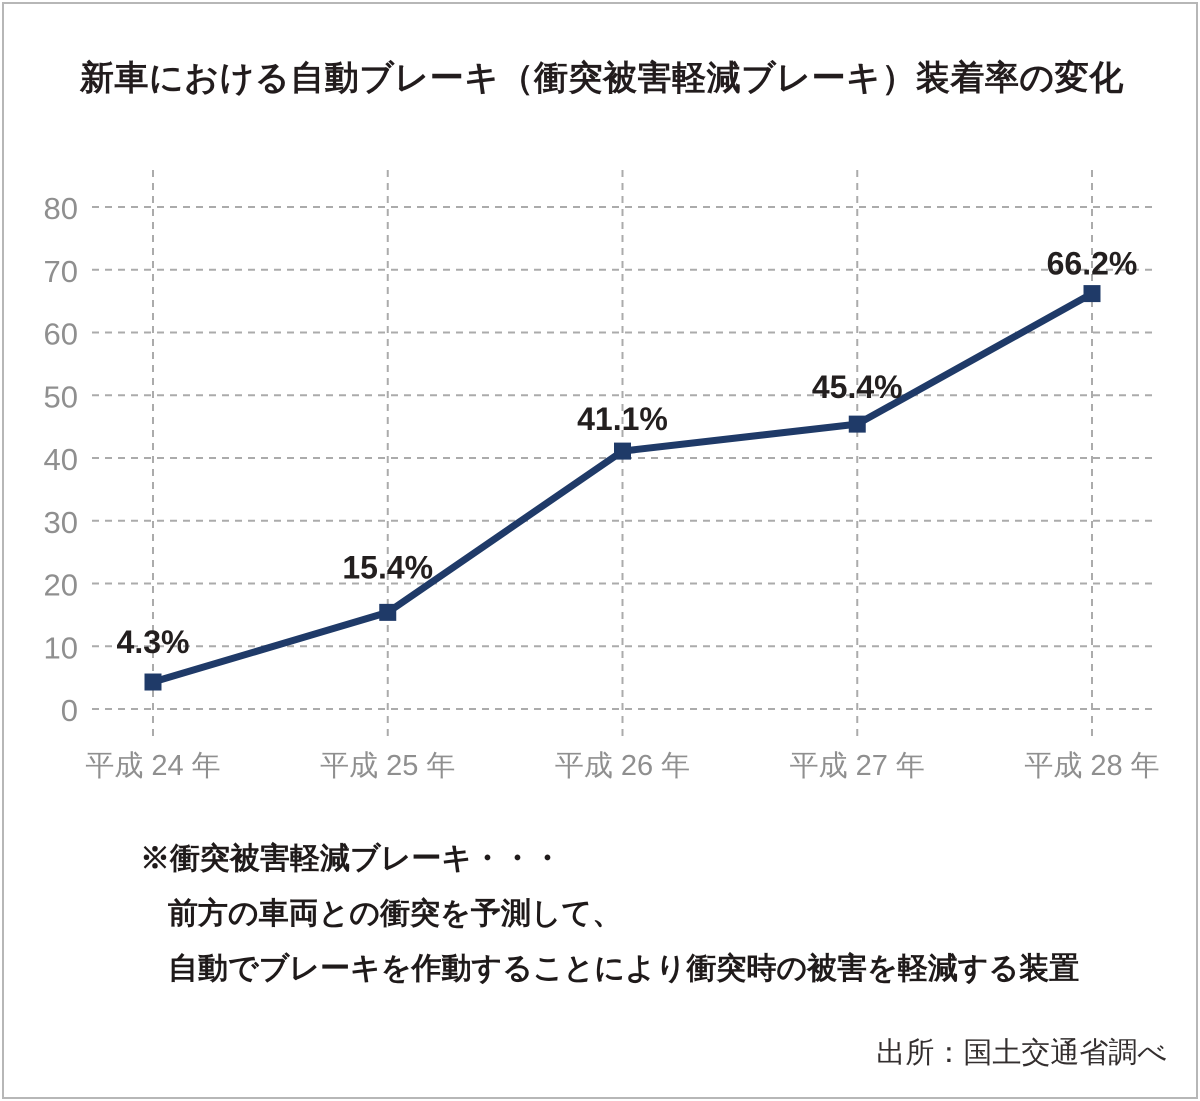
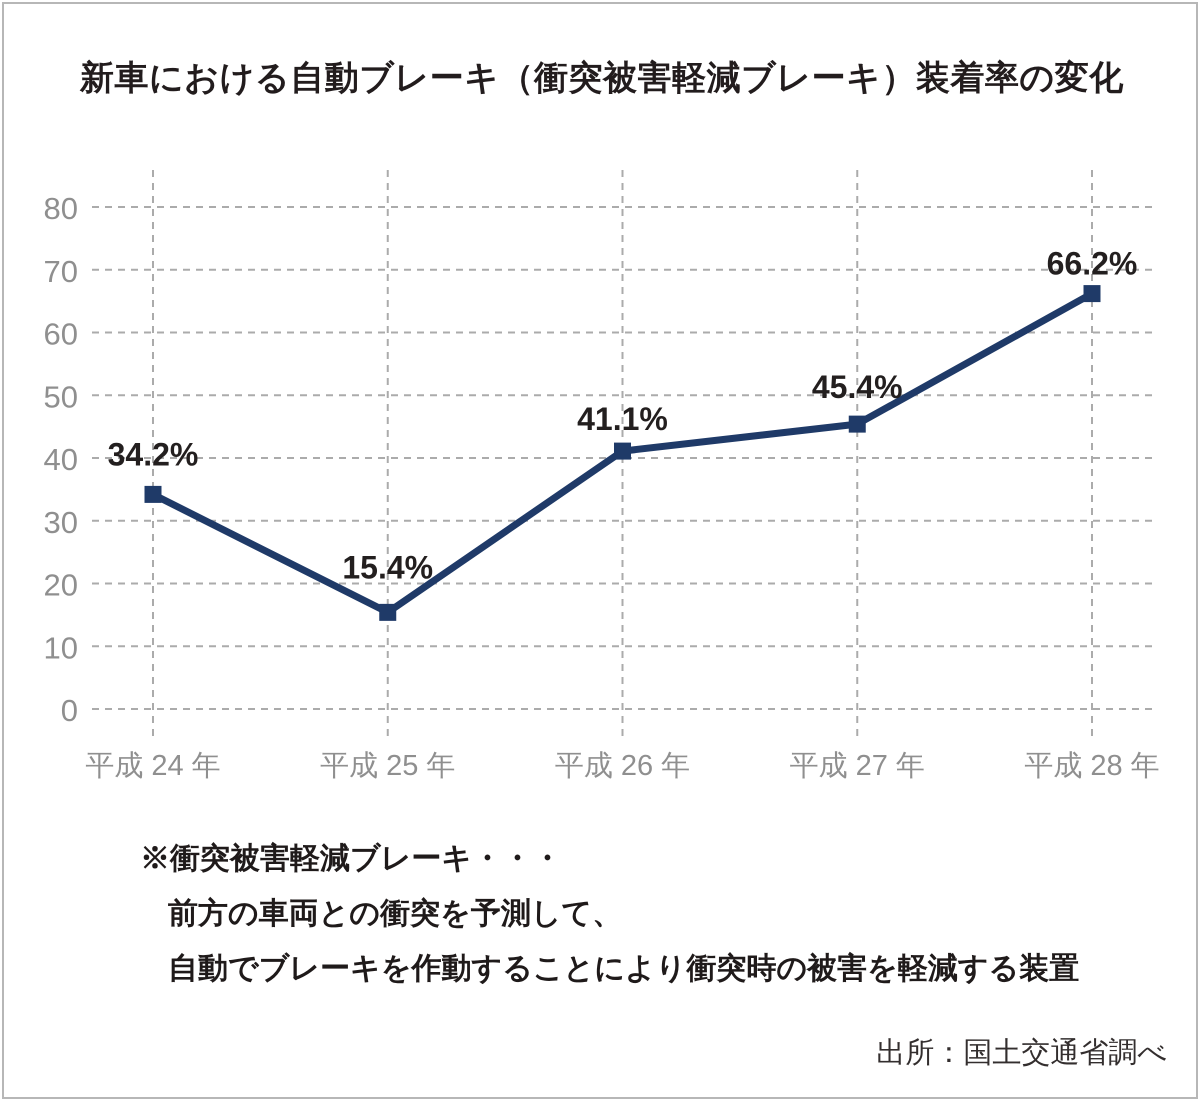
平成 24 年: 4.3% -> 34.2%
